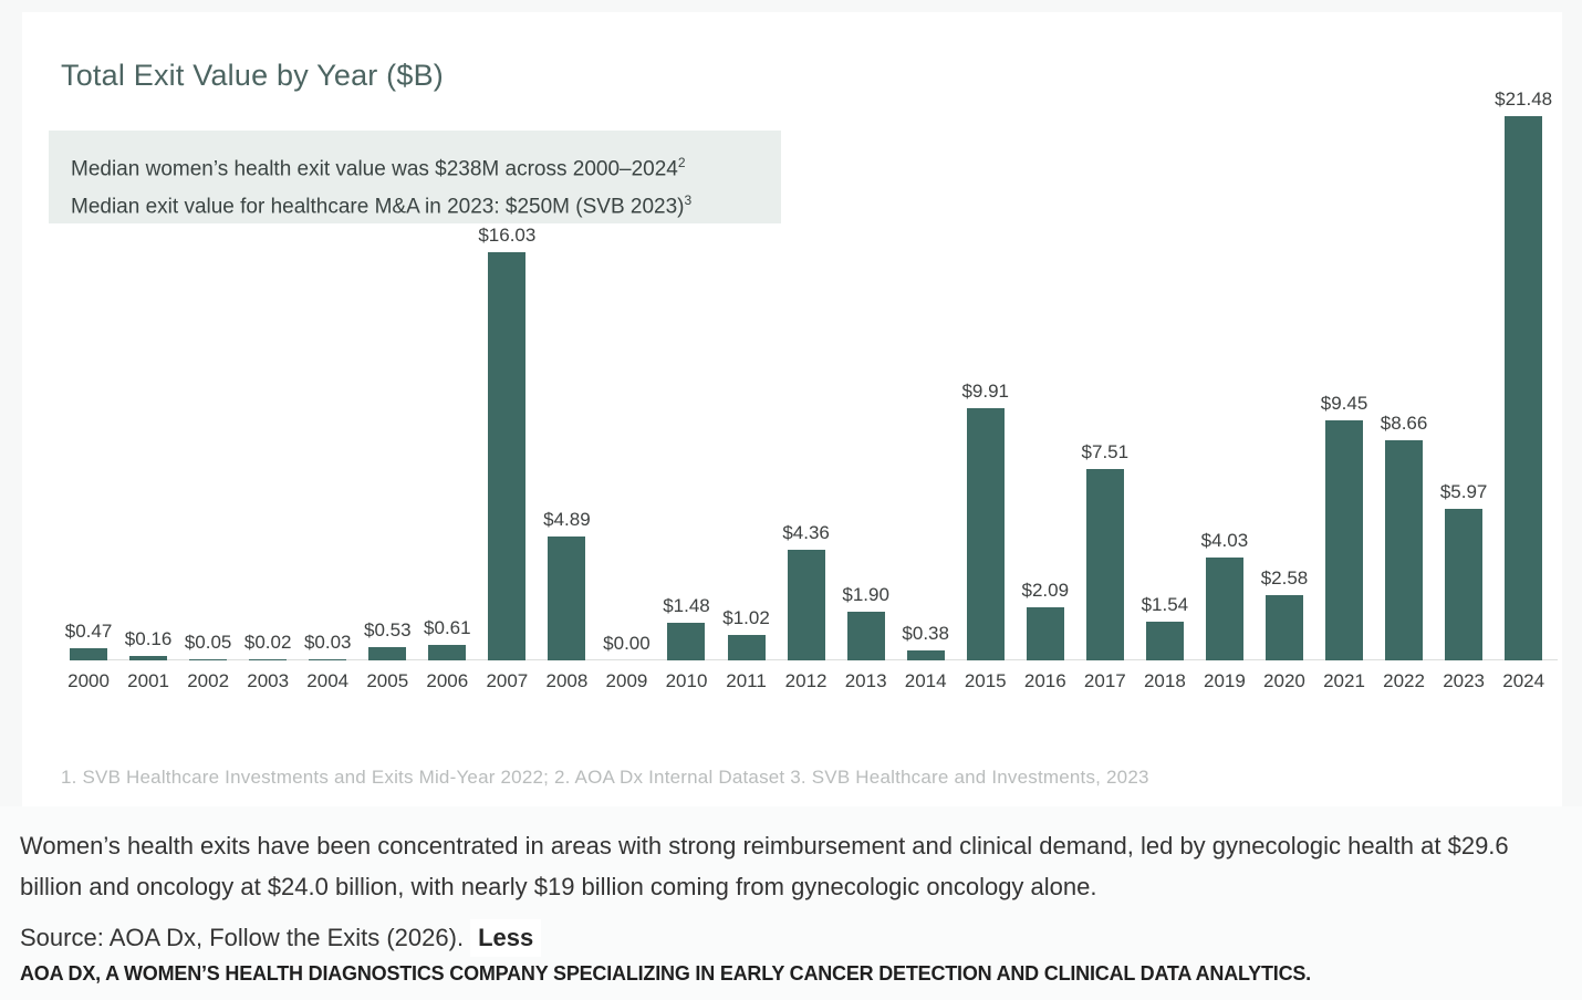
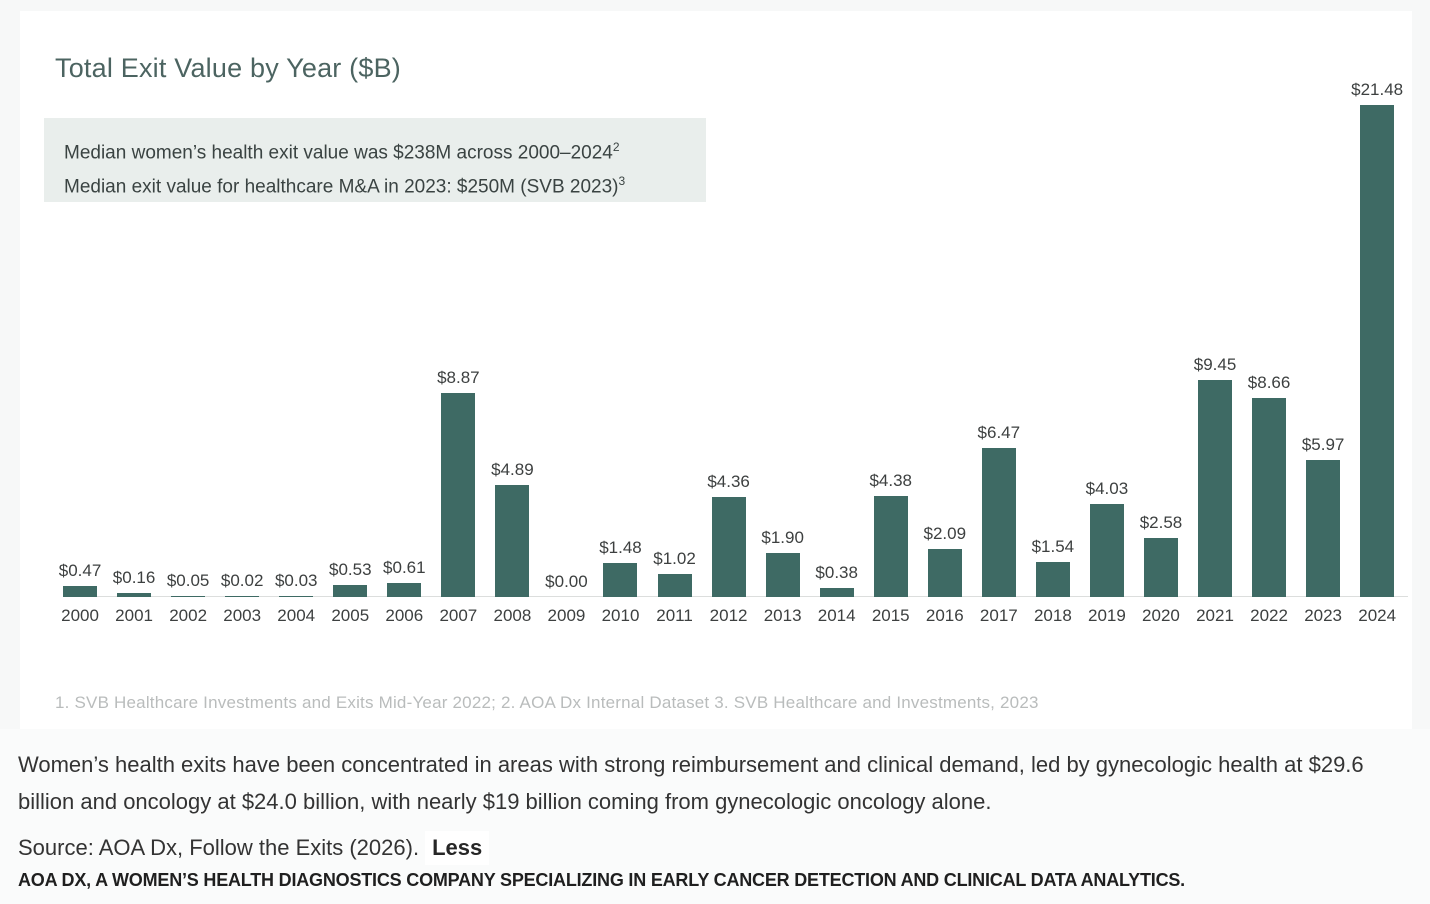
2007: $16.03 -> $8.87
2015: $9.91 -> $4.38
2017: $7.51 -> $6.47
